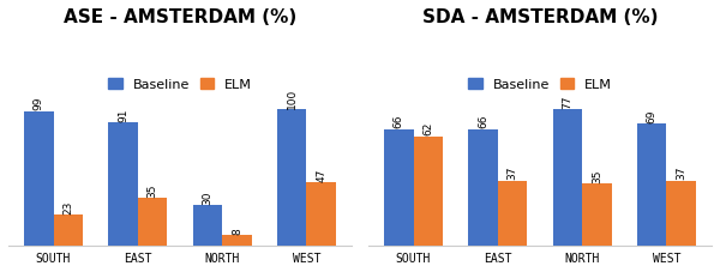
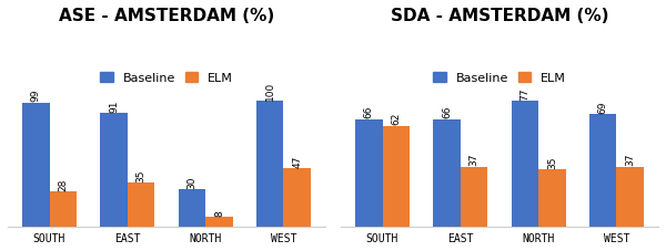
ASE - AMSTERDAM (%)/ELM/SOUTH: 23 -> 28
